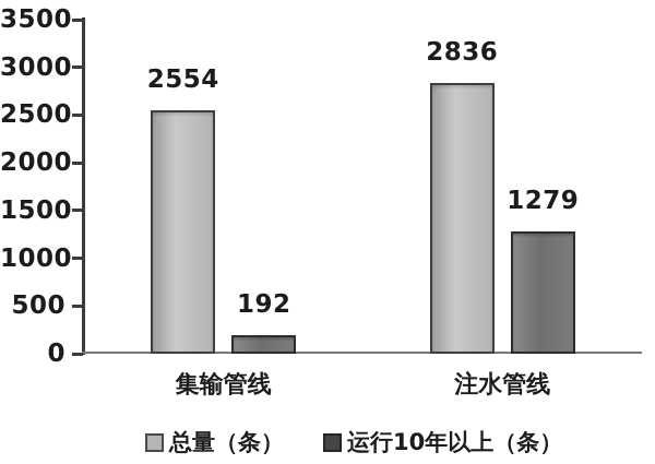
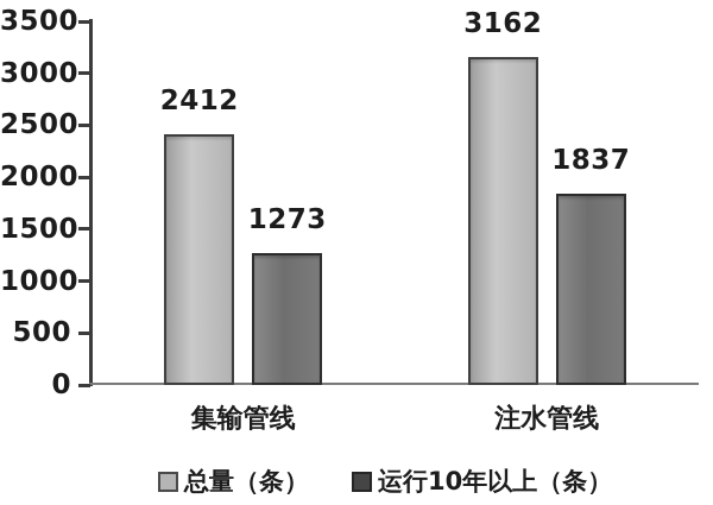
总量（条）/集输管线: 2554 -> 2412
运行10年以上（条）/集输管线: 192 -> 1273
总量（条）/注水管线: 2836 -> 3162
运行10年以上（条）/注水管线: 1279 -> 1837
